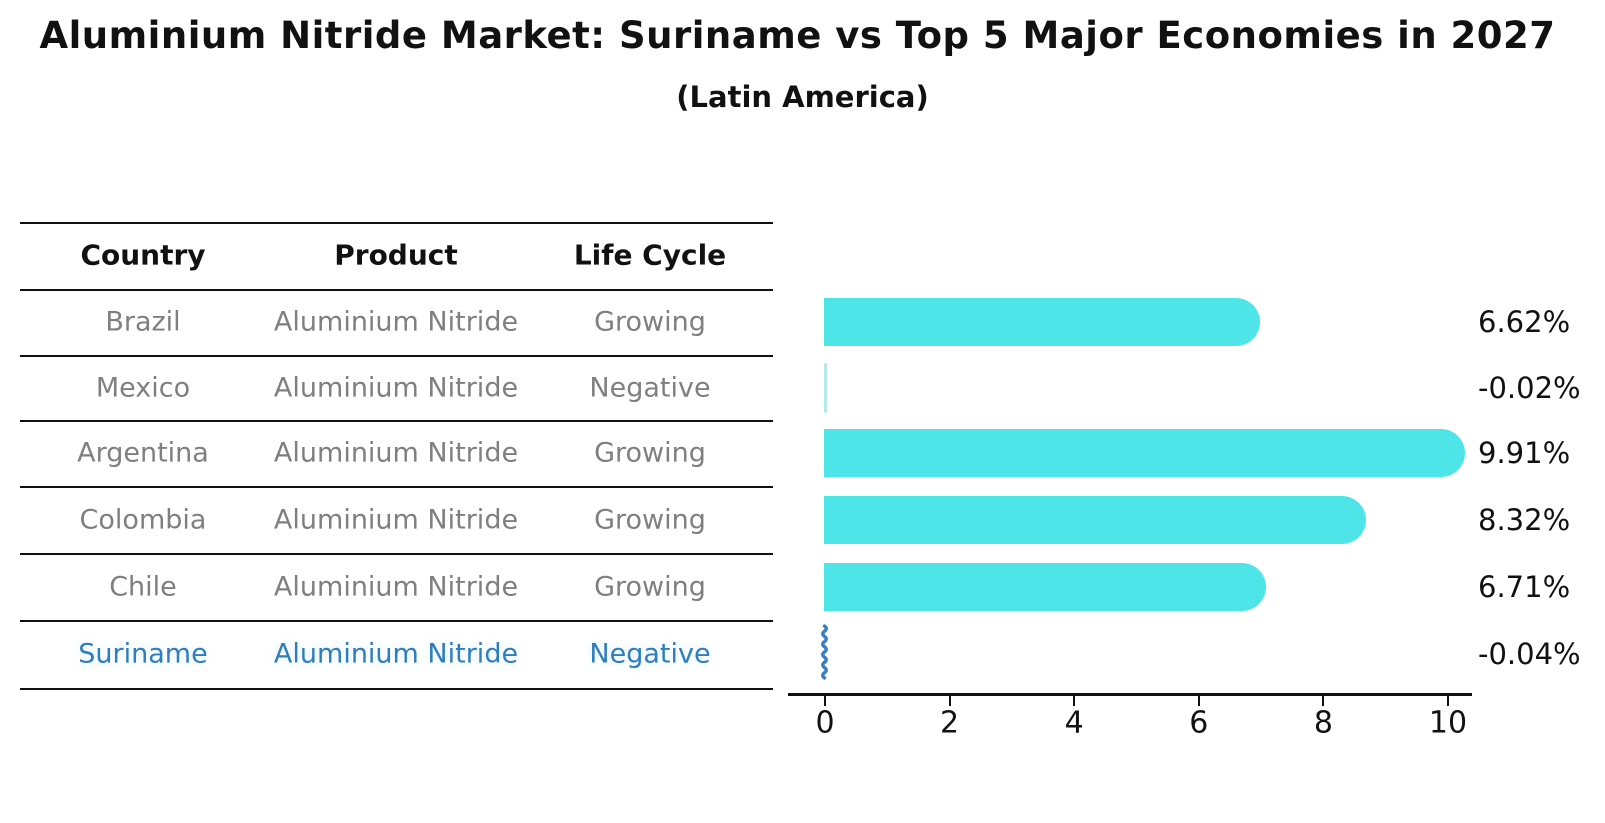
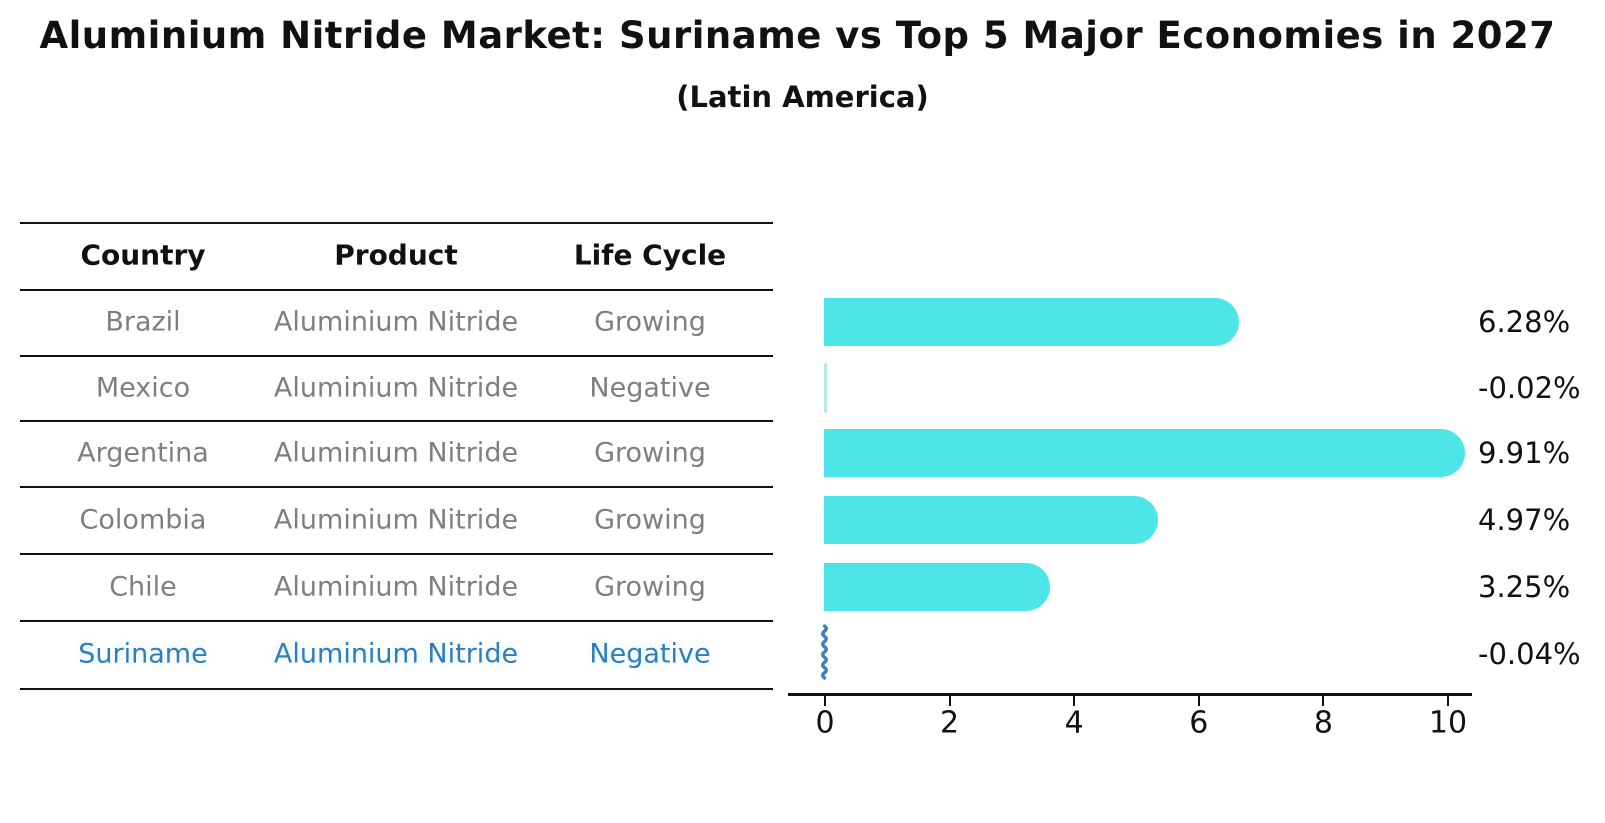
Brazil: 6.62% -> 6.28%
Colombia: 8.32% -> 4.97%
Chile: 6.71% -> 3.25%
